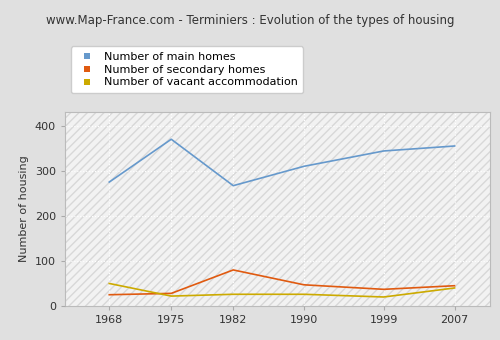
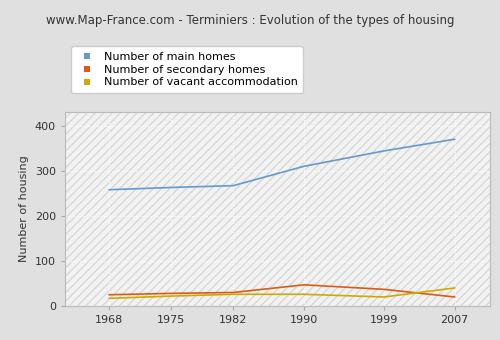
Number of main homes/1968: 275 -> 258
Number of vacant accommodation/1968: 50 -> 17
Number of main homes/1975: 370 -> 263
Number of secondary homes/1982: 80 -> 30
Number of main homes/2007: 355 -> 370
Number of secondary homes/2007: 45 -> 20
